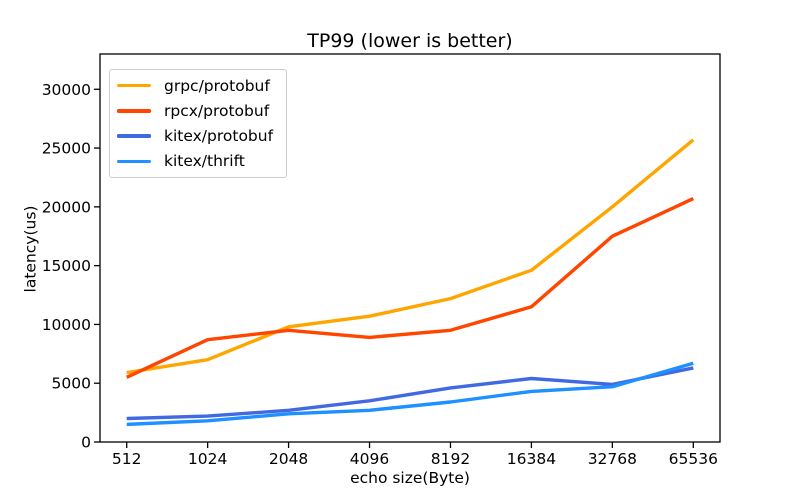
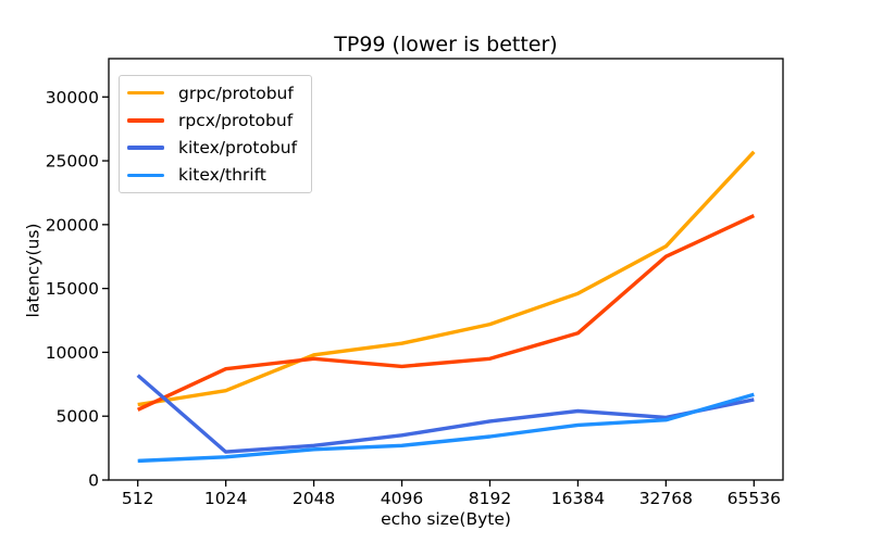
kitex/protobuf/512: 2000 -> 8200
grpc/protobuf/32768: 20000 -> 18300
